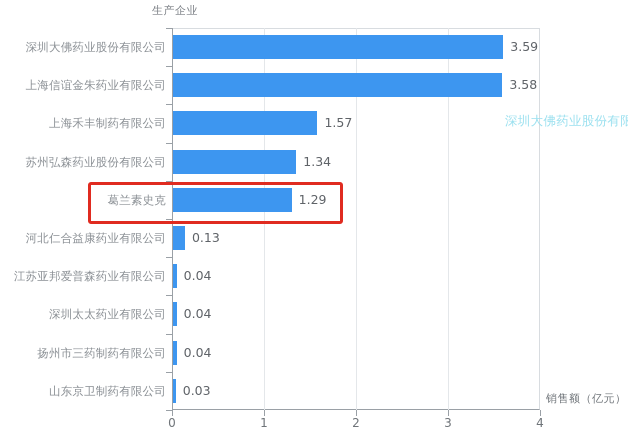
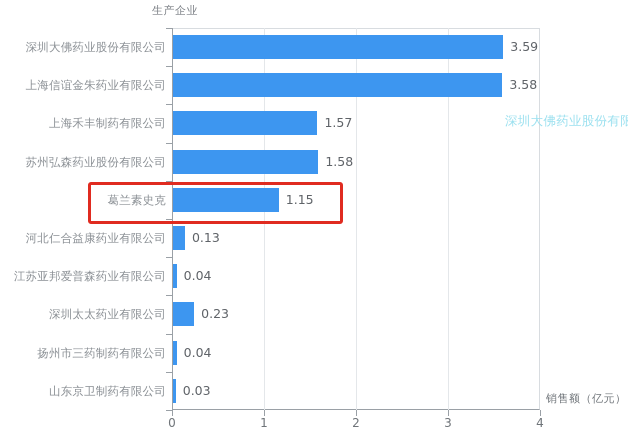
苏州弘森药业股份有限公司: 1.34 -> 1.58
葛兰素史克: 1.29 -> 1.15
深圳太太药业有限公司: 0.04 -> 0.23
